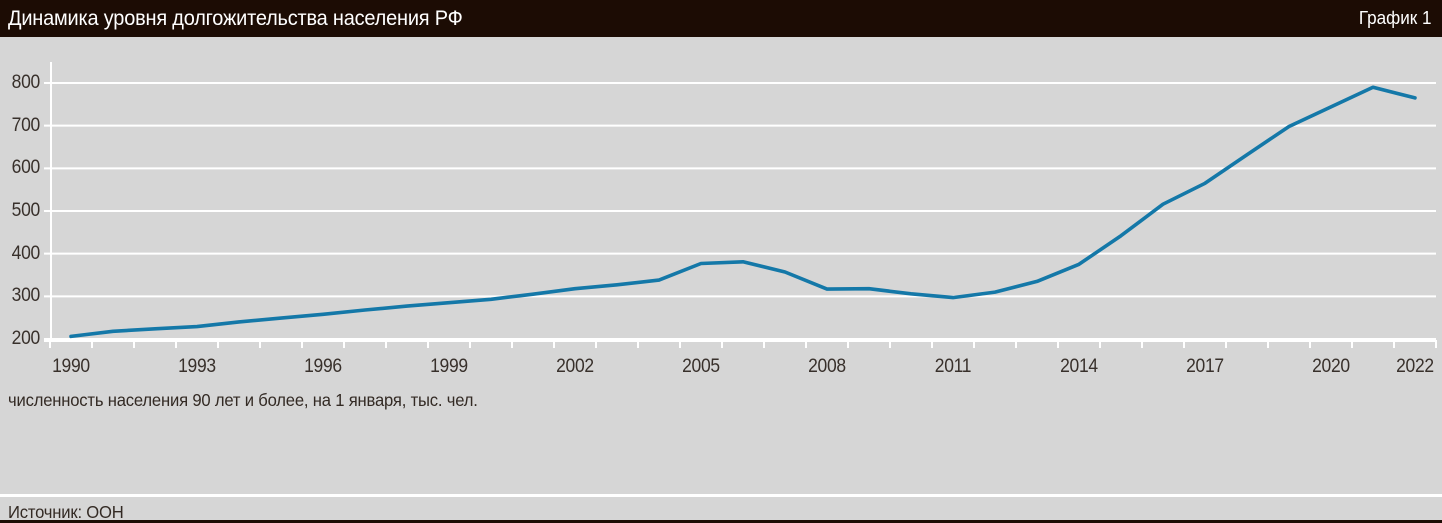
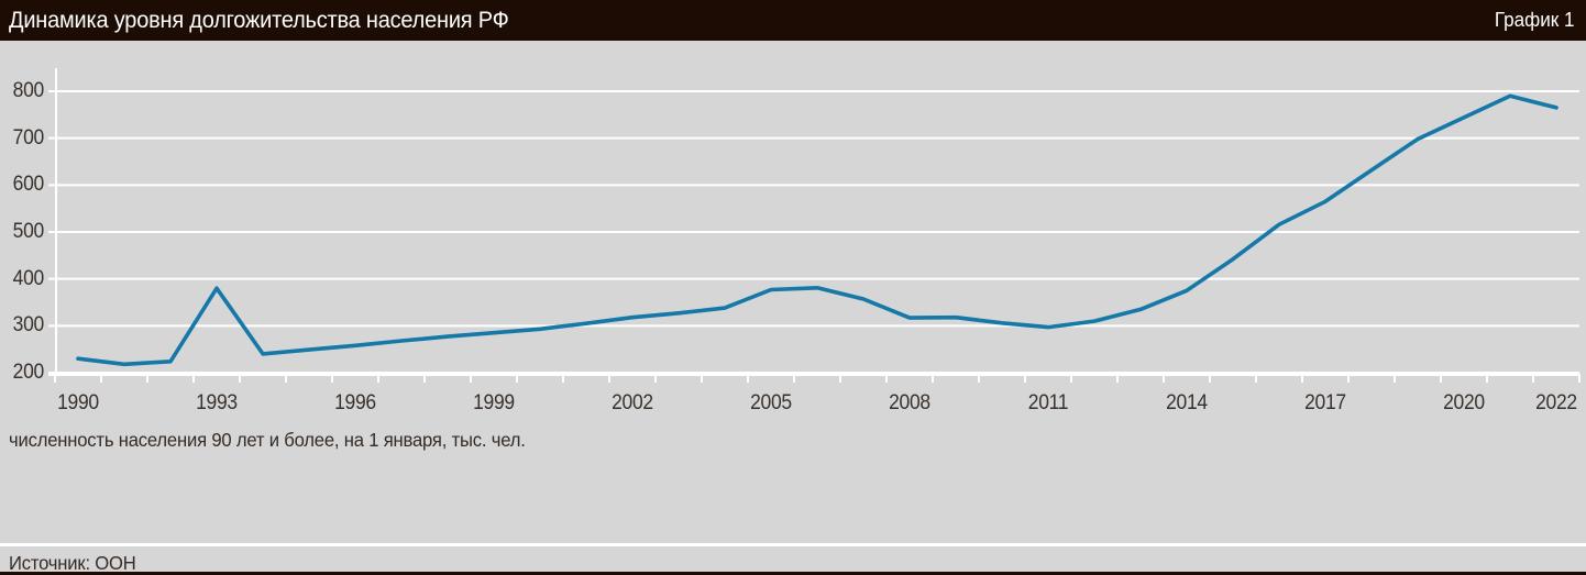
1990: 210 -> 230
1993: 230 -> 380
